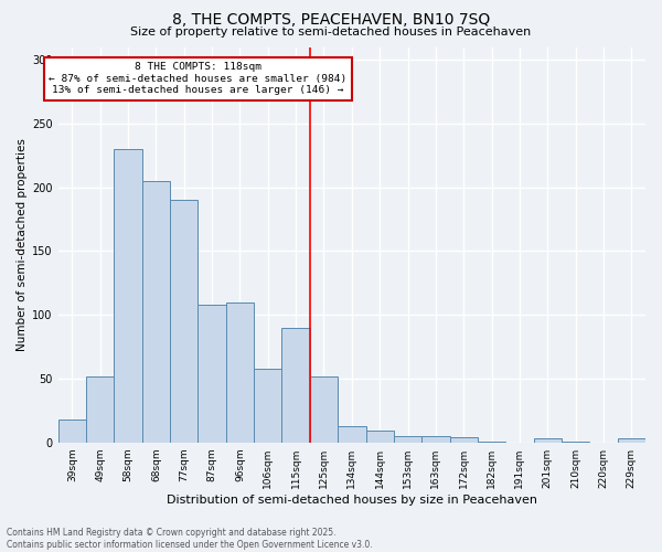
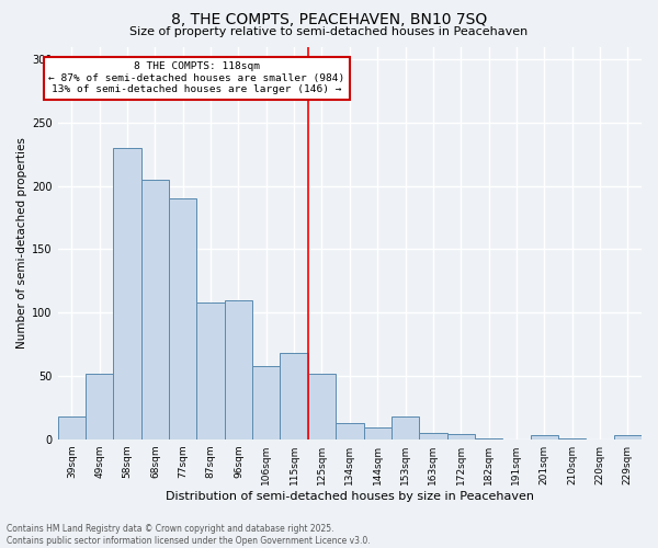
115sqm: 90 -> 68
153sqm: 5 -> 18
